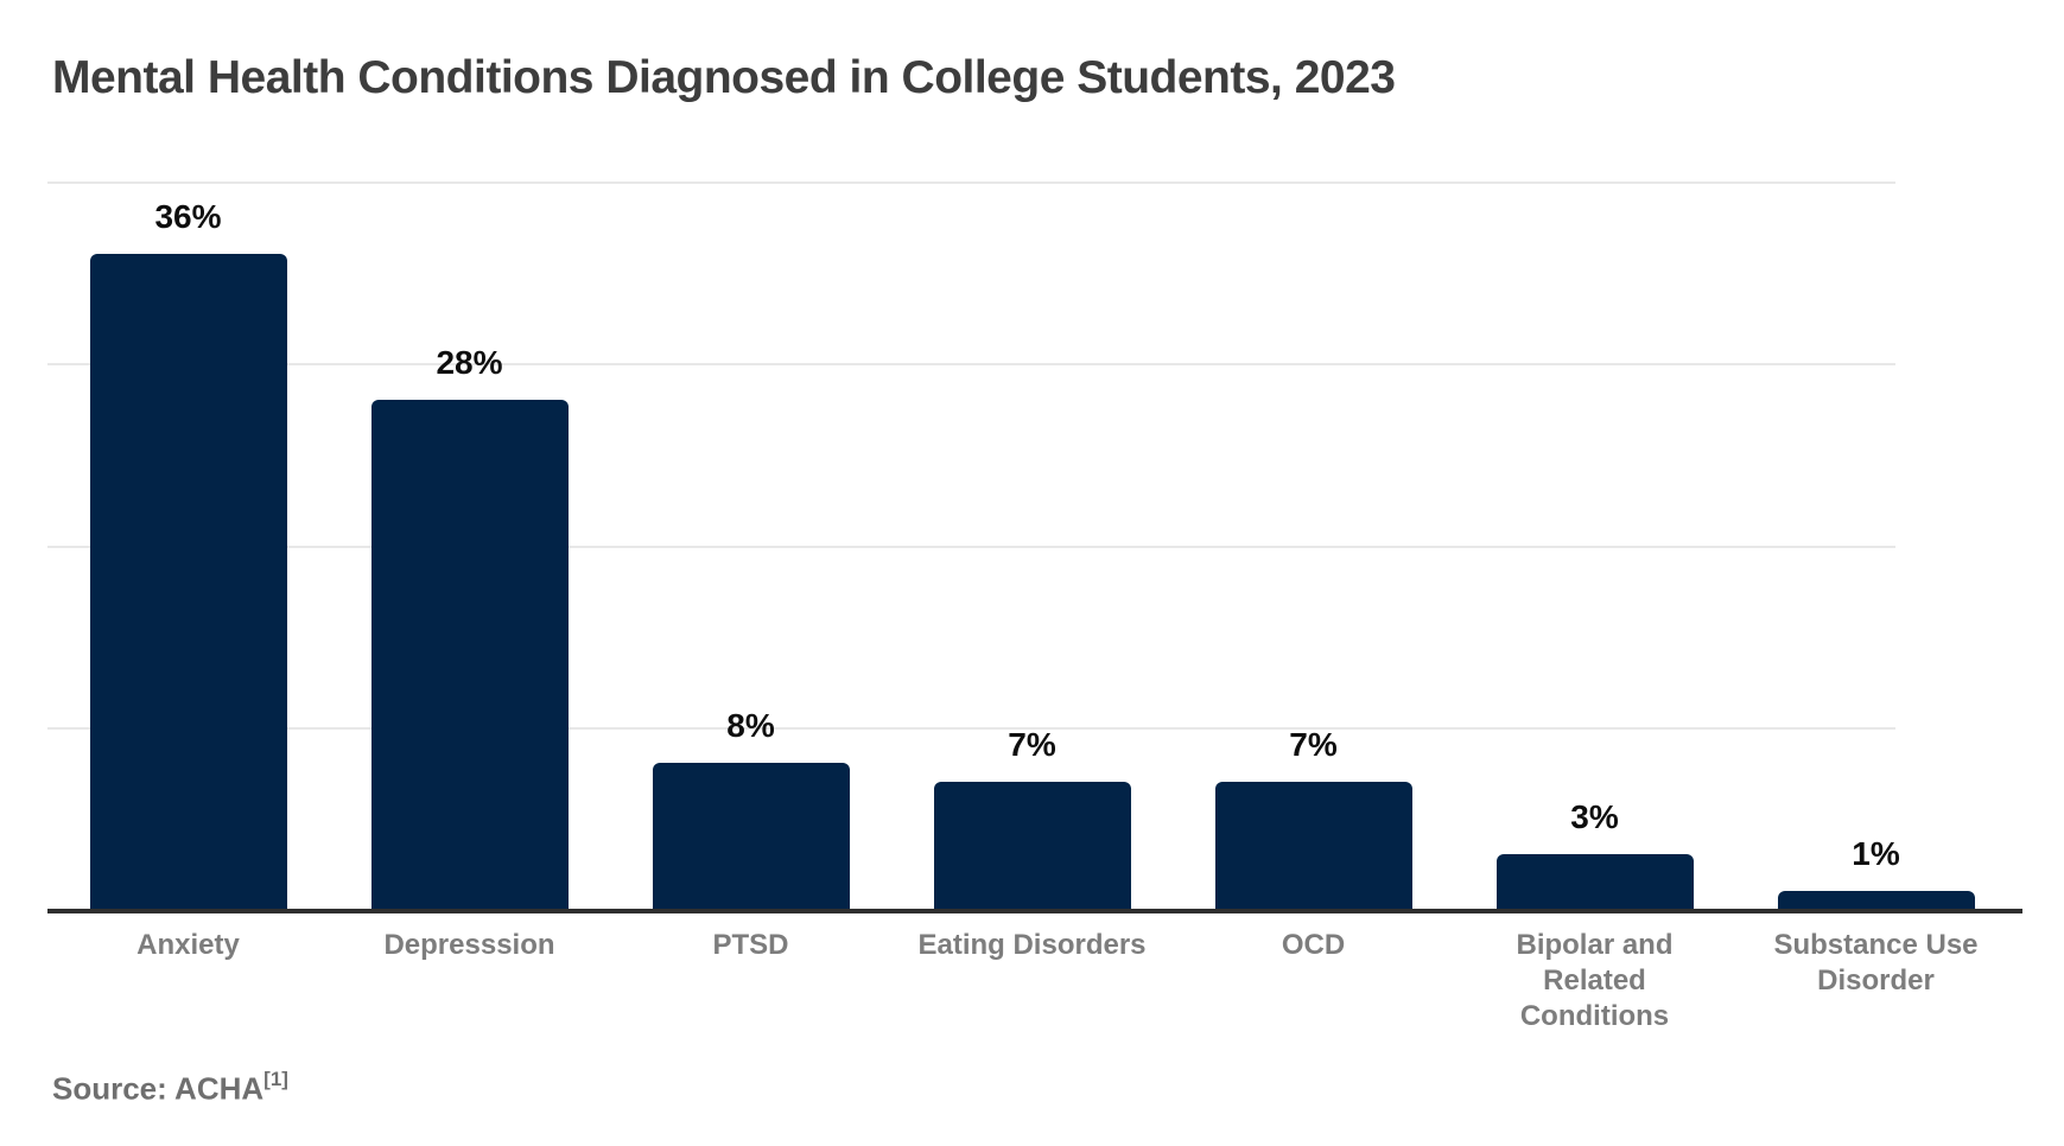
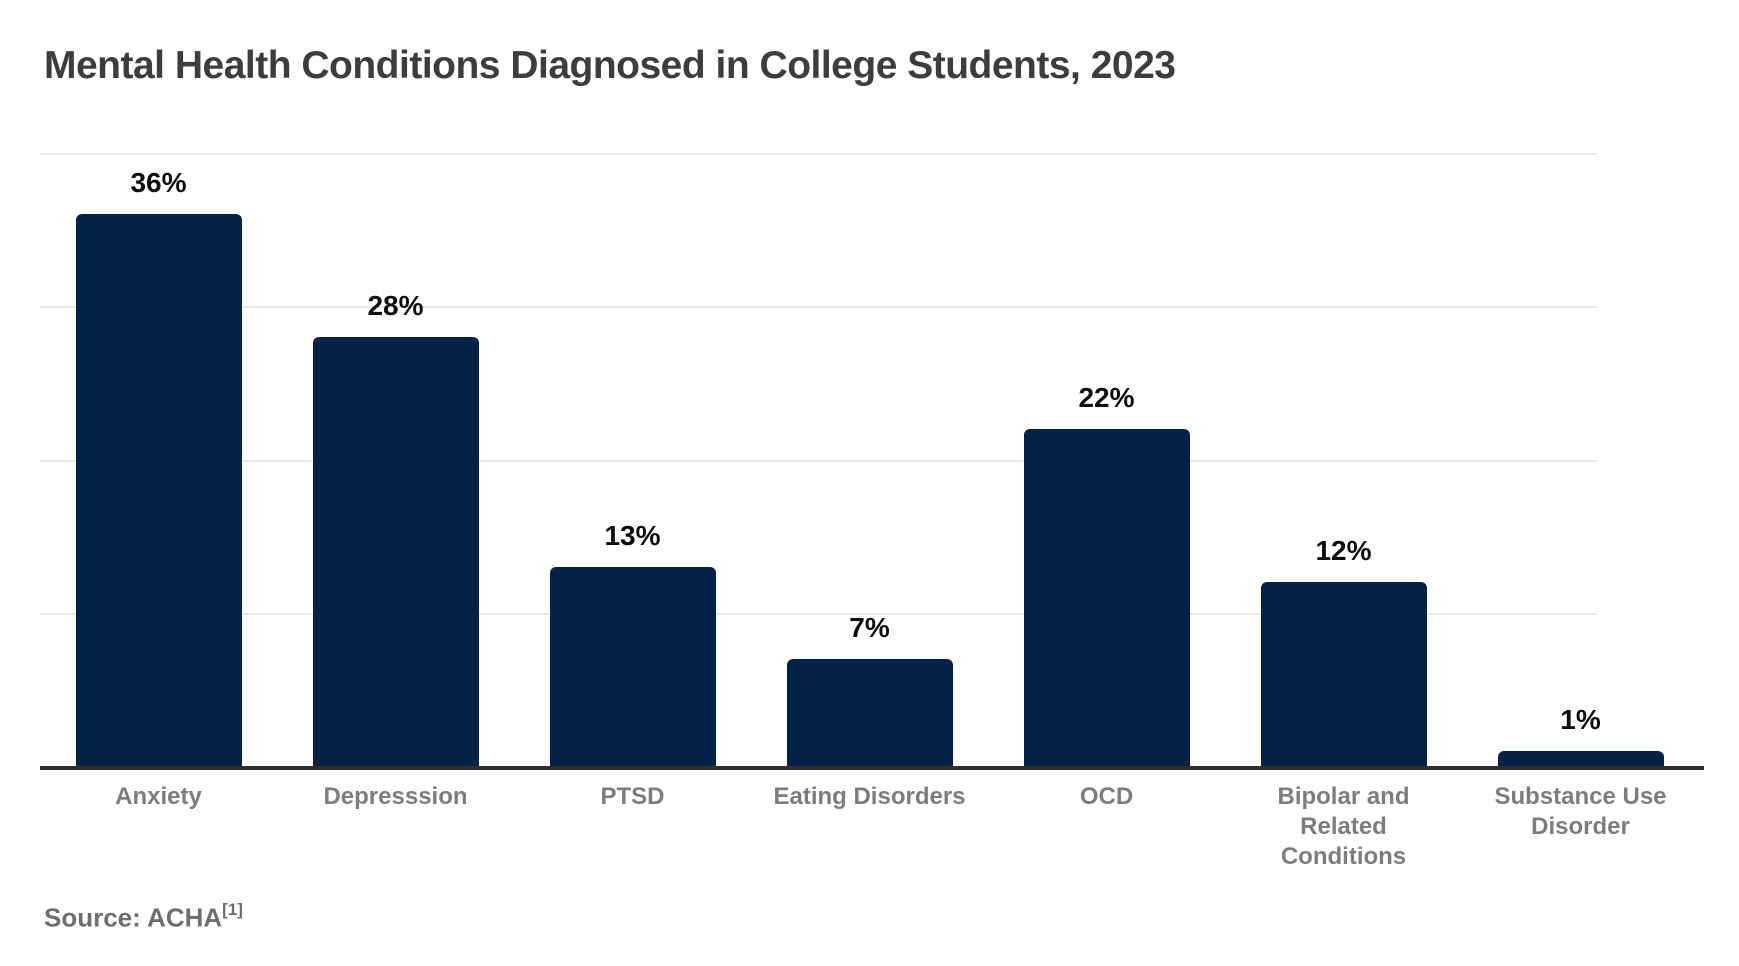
PTSD: 8% -> 13%
OCD: 7% -> 22%
Bipolar and Related Conditions: 3% -> 12%
